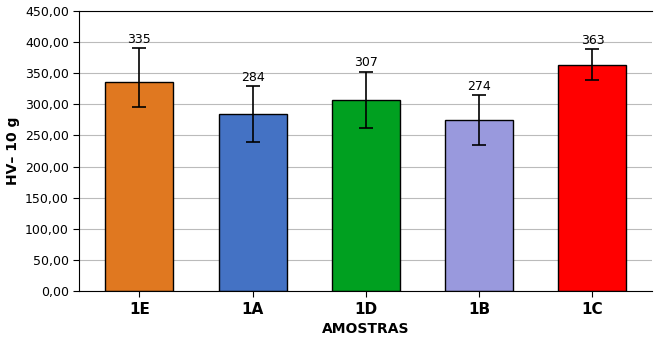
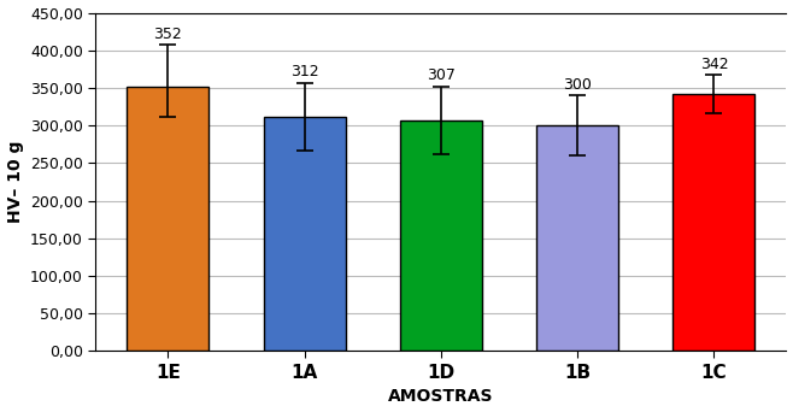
1E: 335 -> 352
1A: 284 -> 312
1B: 274 -> 300
1C: 363 -> 342
